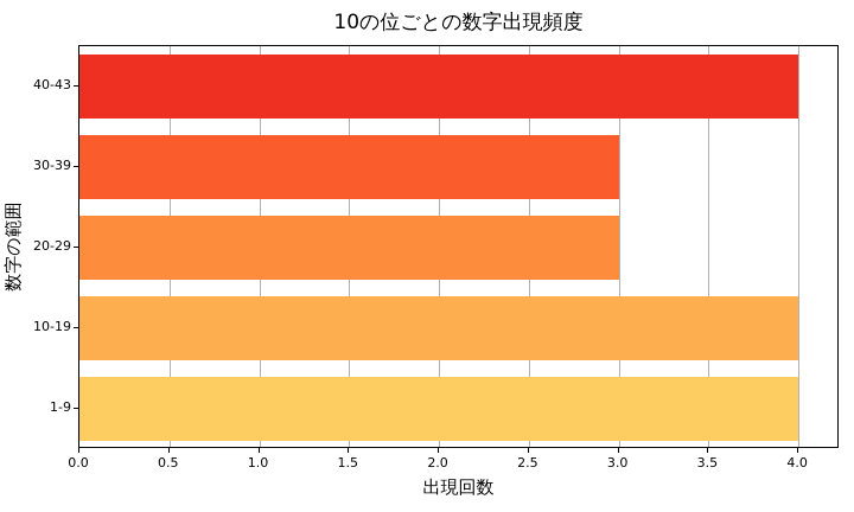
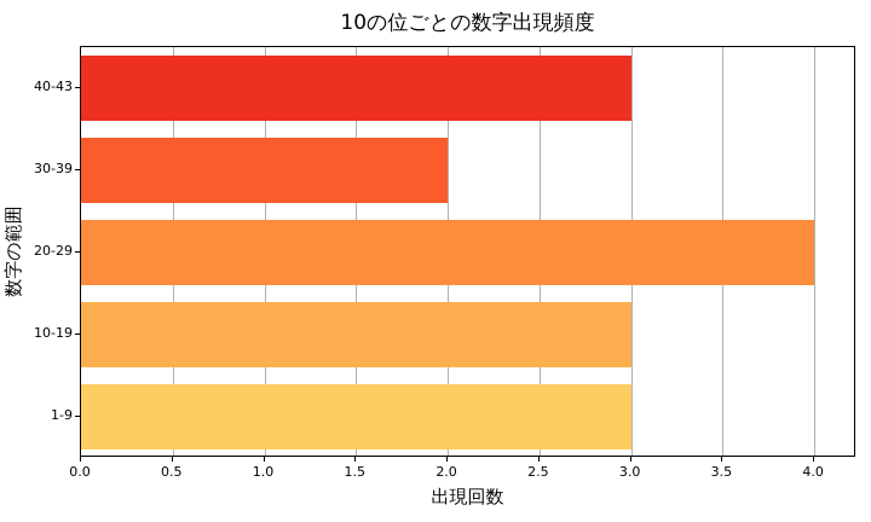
1-9: 4 -> 3
10-19: 4 -> 3
20-29: 3 -> 4
30-39: 3 -> 2
40-43: 4 -> 3
